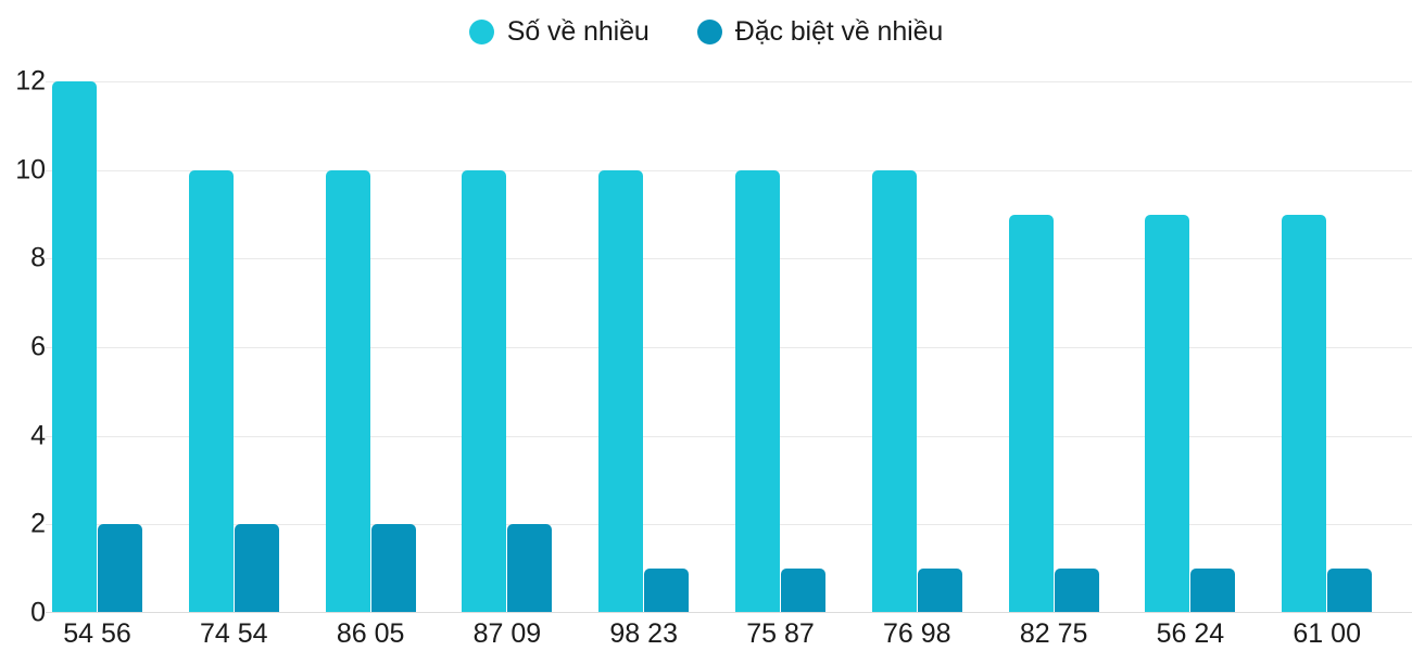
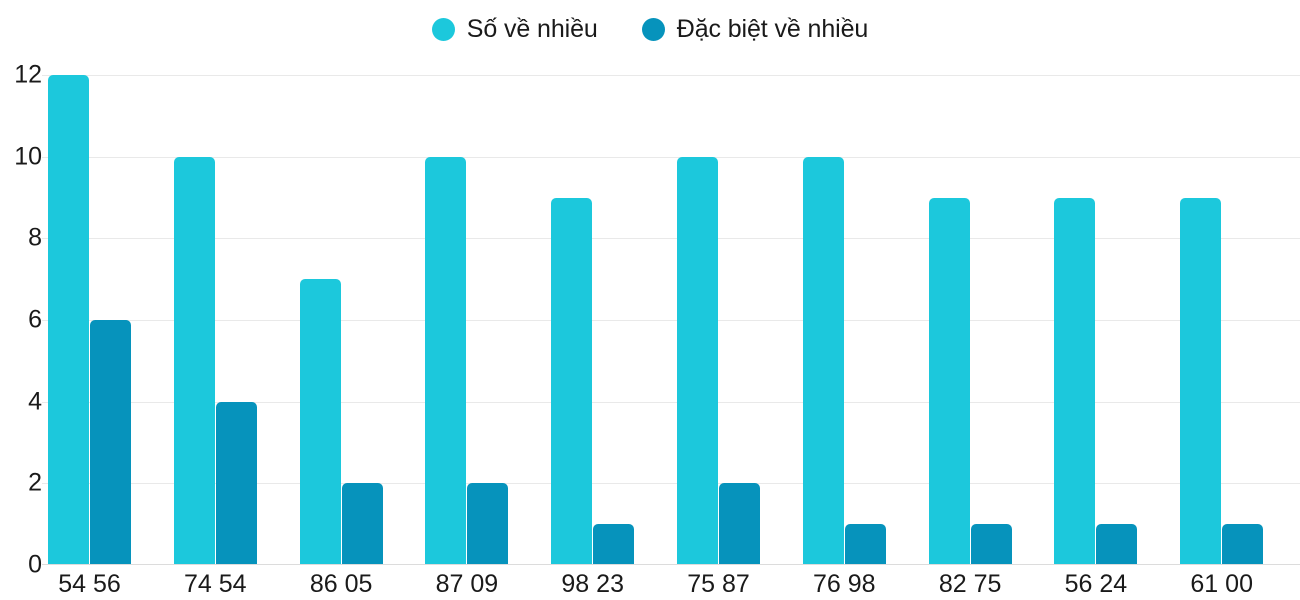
Đặc biệt về nhiều/54 56: 2 -> 6
Đặc biệt về nhiều/74 54: 2 -> 4
Số về nhiều/86 05: 10 -> 7
Số về nhiều/98 23: 10 -> 9
Đặc biệt về nhiều/75 87: 1 -> 2
